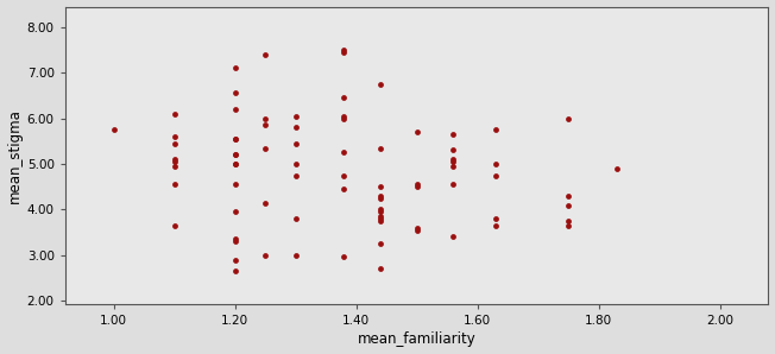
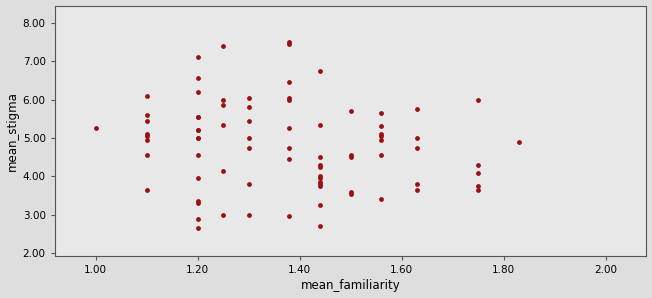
1.00: 5.75 -> 5.25
